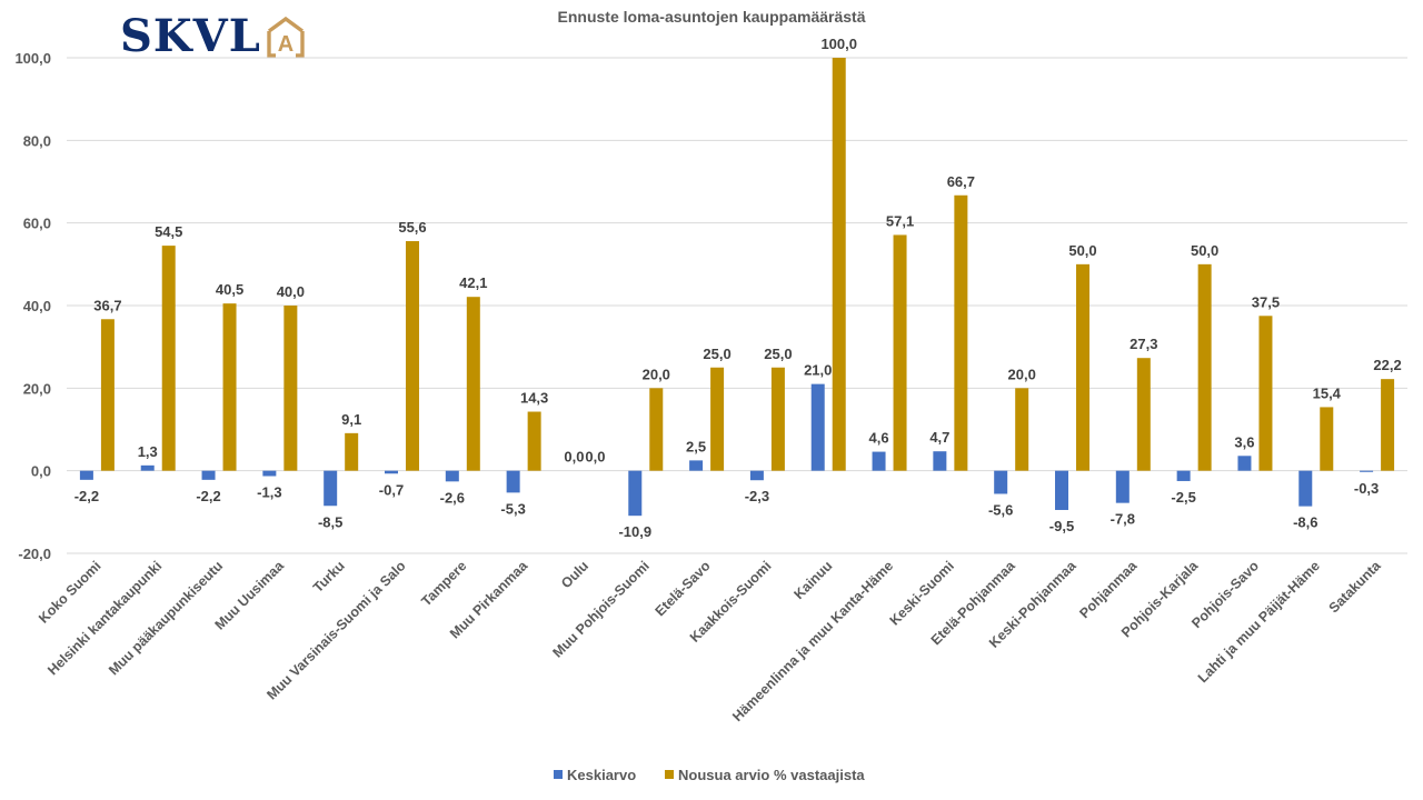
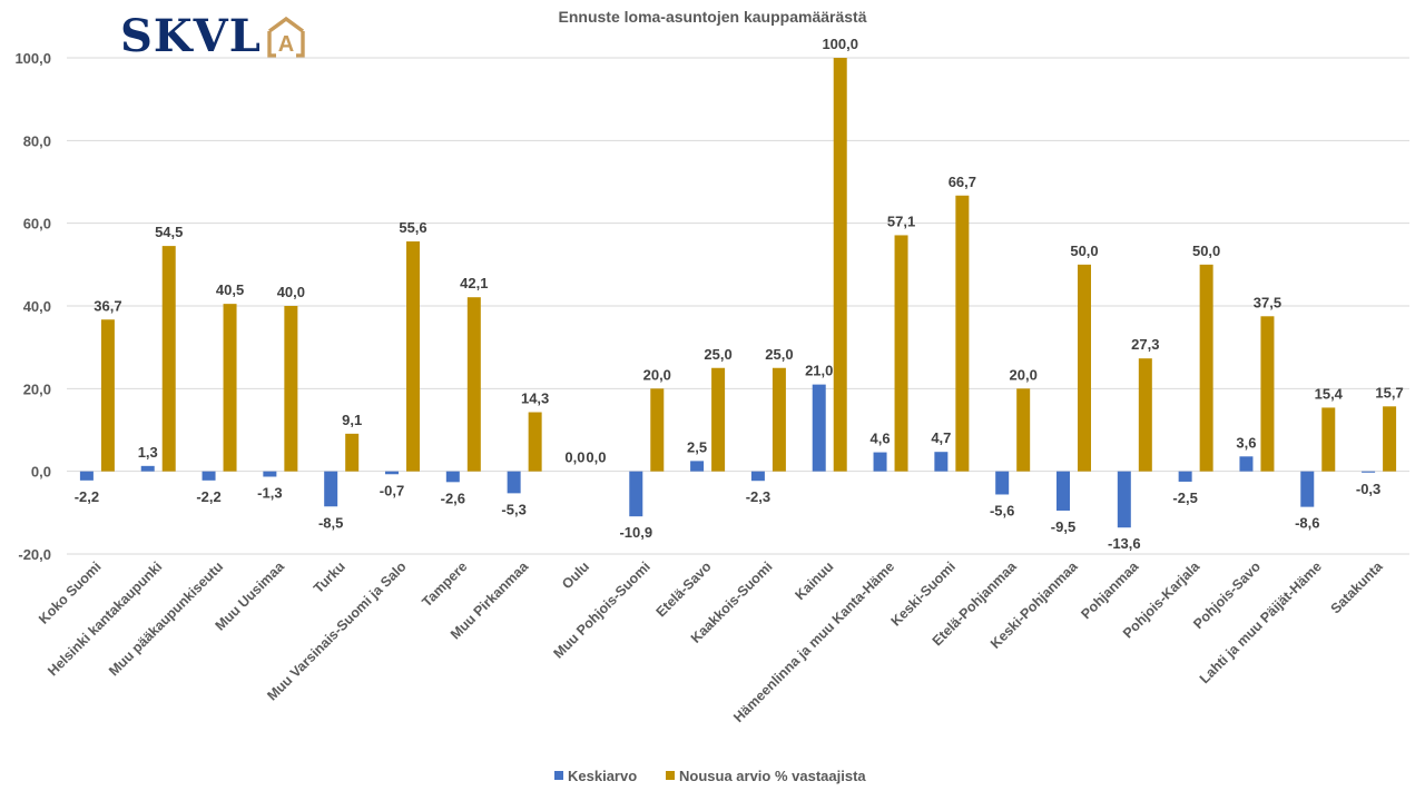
Keskiarvo/Pohjanmaa: -7,8 -> -13,6
Nousua arvio % vastaajista/Satakunta: 22,2 -> 15,7
